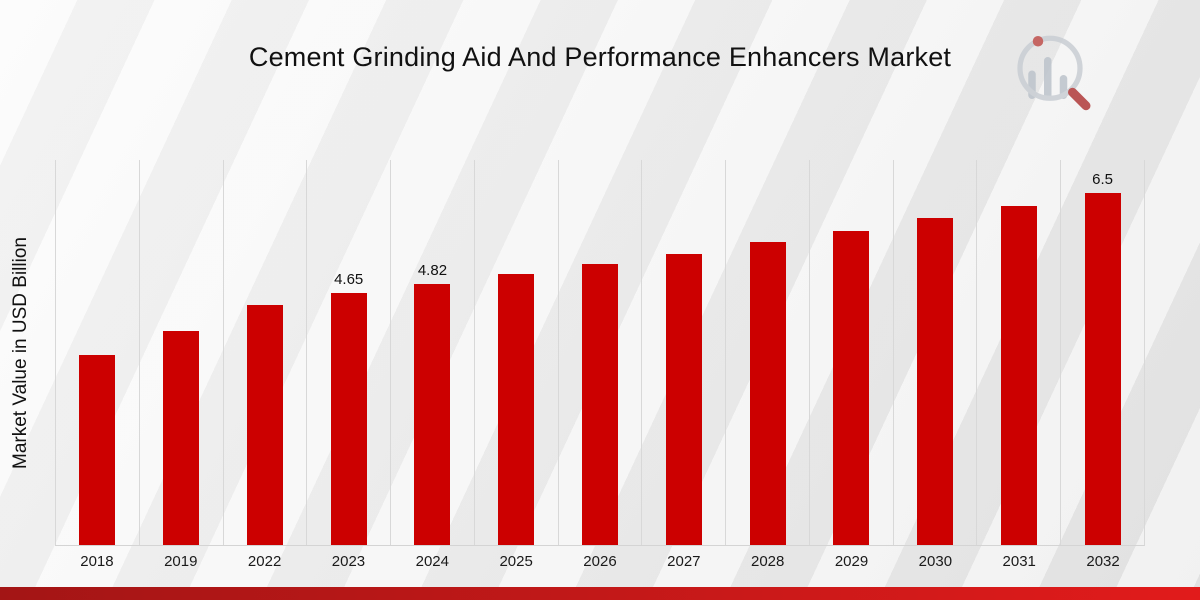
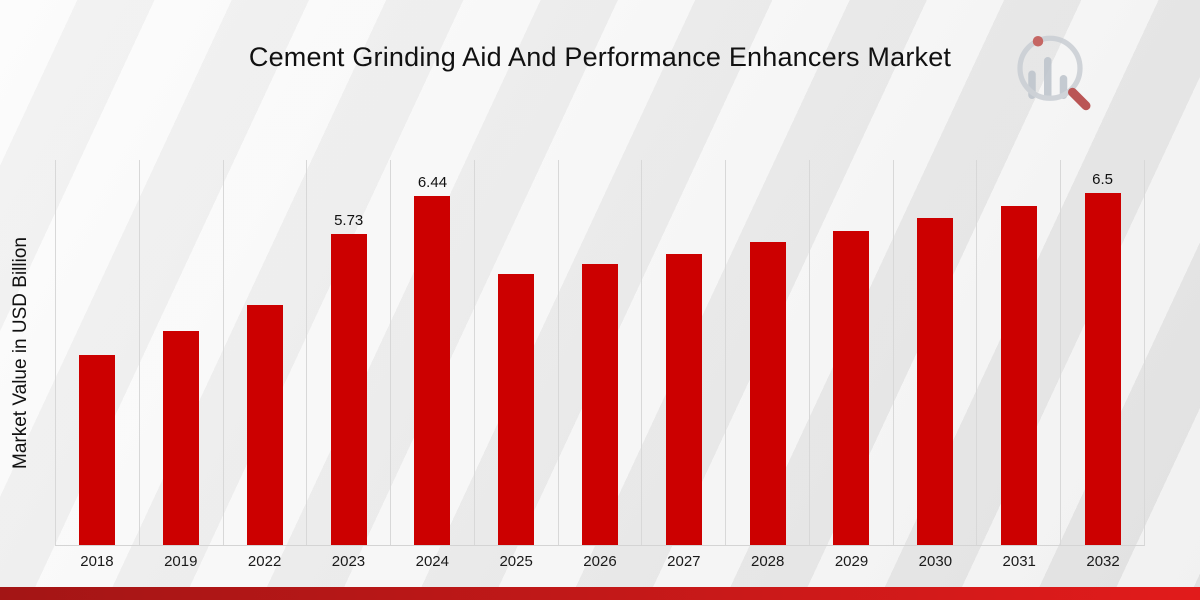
2023: 4.65 -> 5.73
2024: 4.82 -> 6.44
